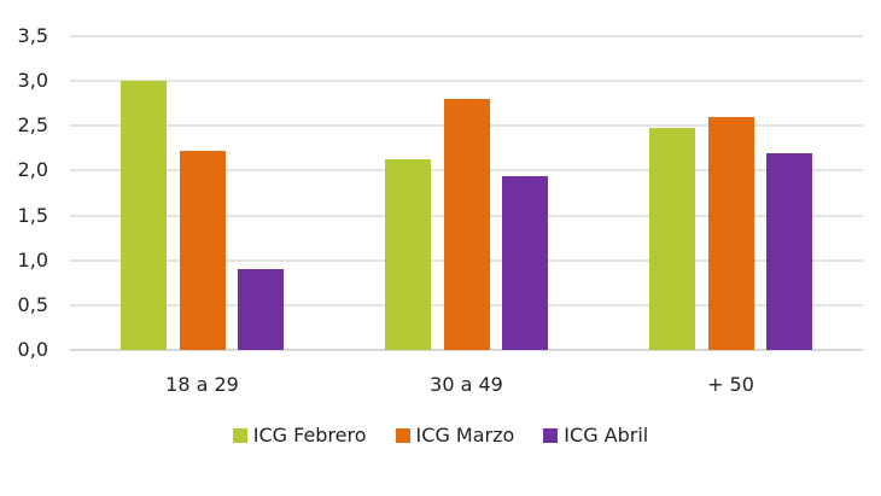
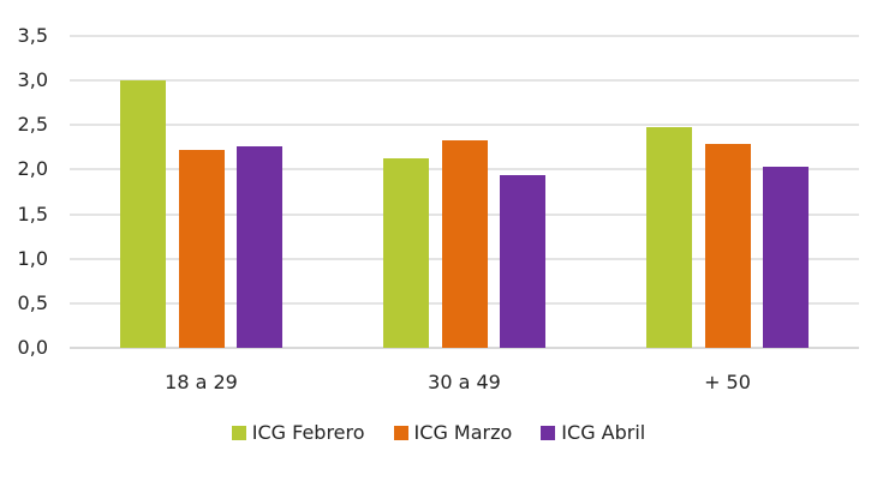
ICG Abril/18 a 29: 0,9 -> 2,3
ICG Marzo/30 a 49: 2,8 -> 2,3
ICG Marzo/+ 50: 2,6 -> 2,3
ICG Abril/+ 50: 2,2 -> 2,0
